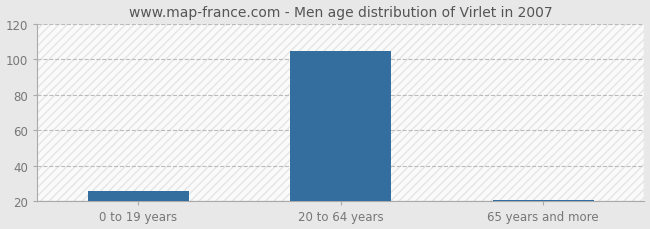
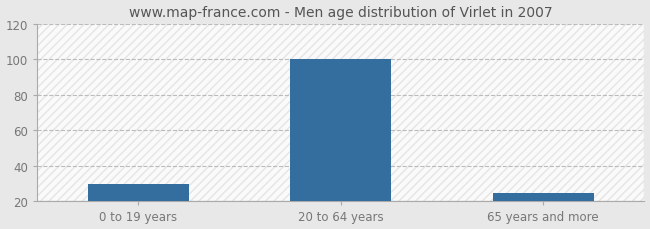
0 to 19 years: 26 -> 30
20 to 64 years: 105 -> 100
65 years and more: 21 -> 25
